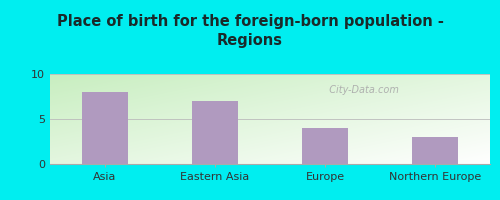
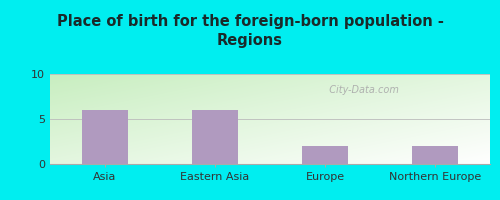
Asia: 8 -> 6
Eastern Asia: 7 -> 6
Europe: 4 -> 2
Northern Europe: 3 -> 2
